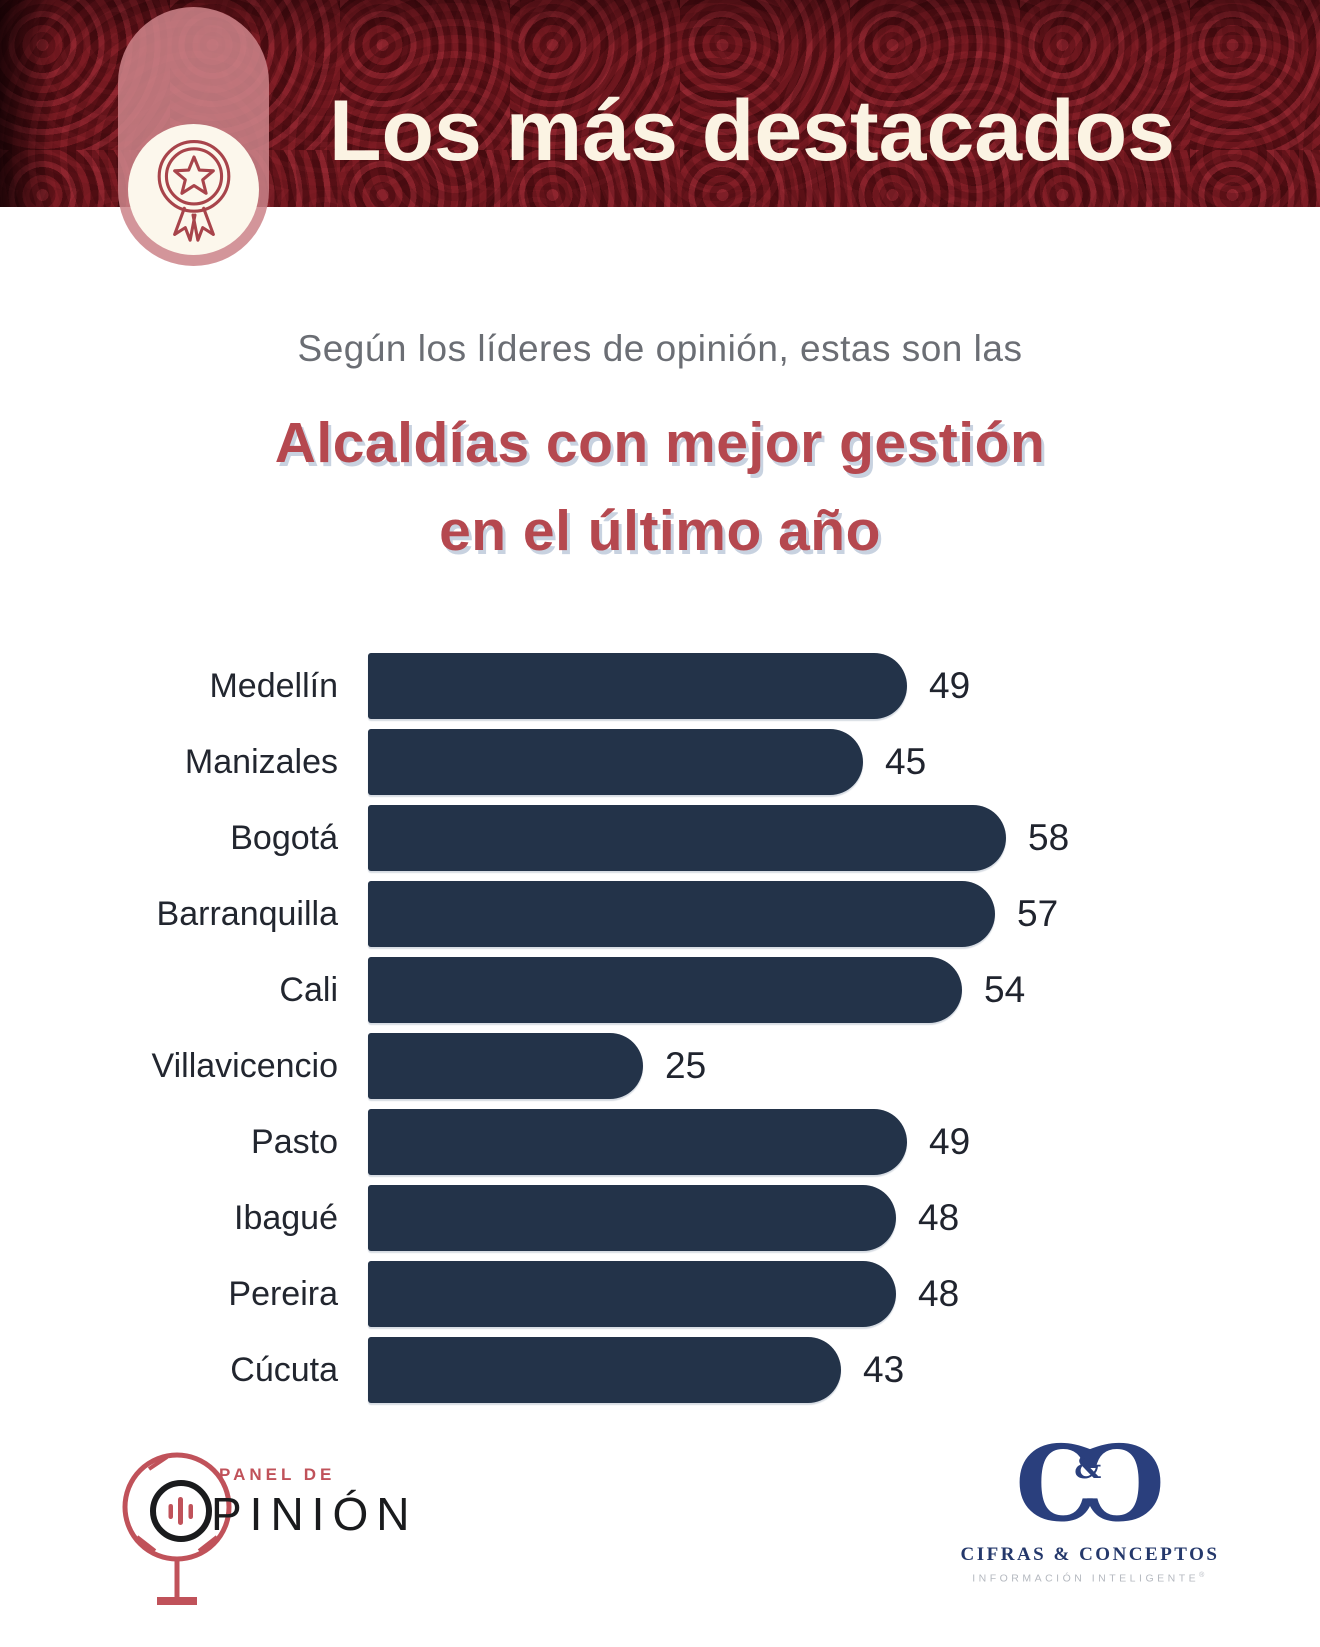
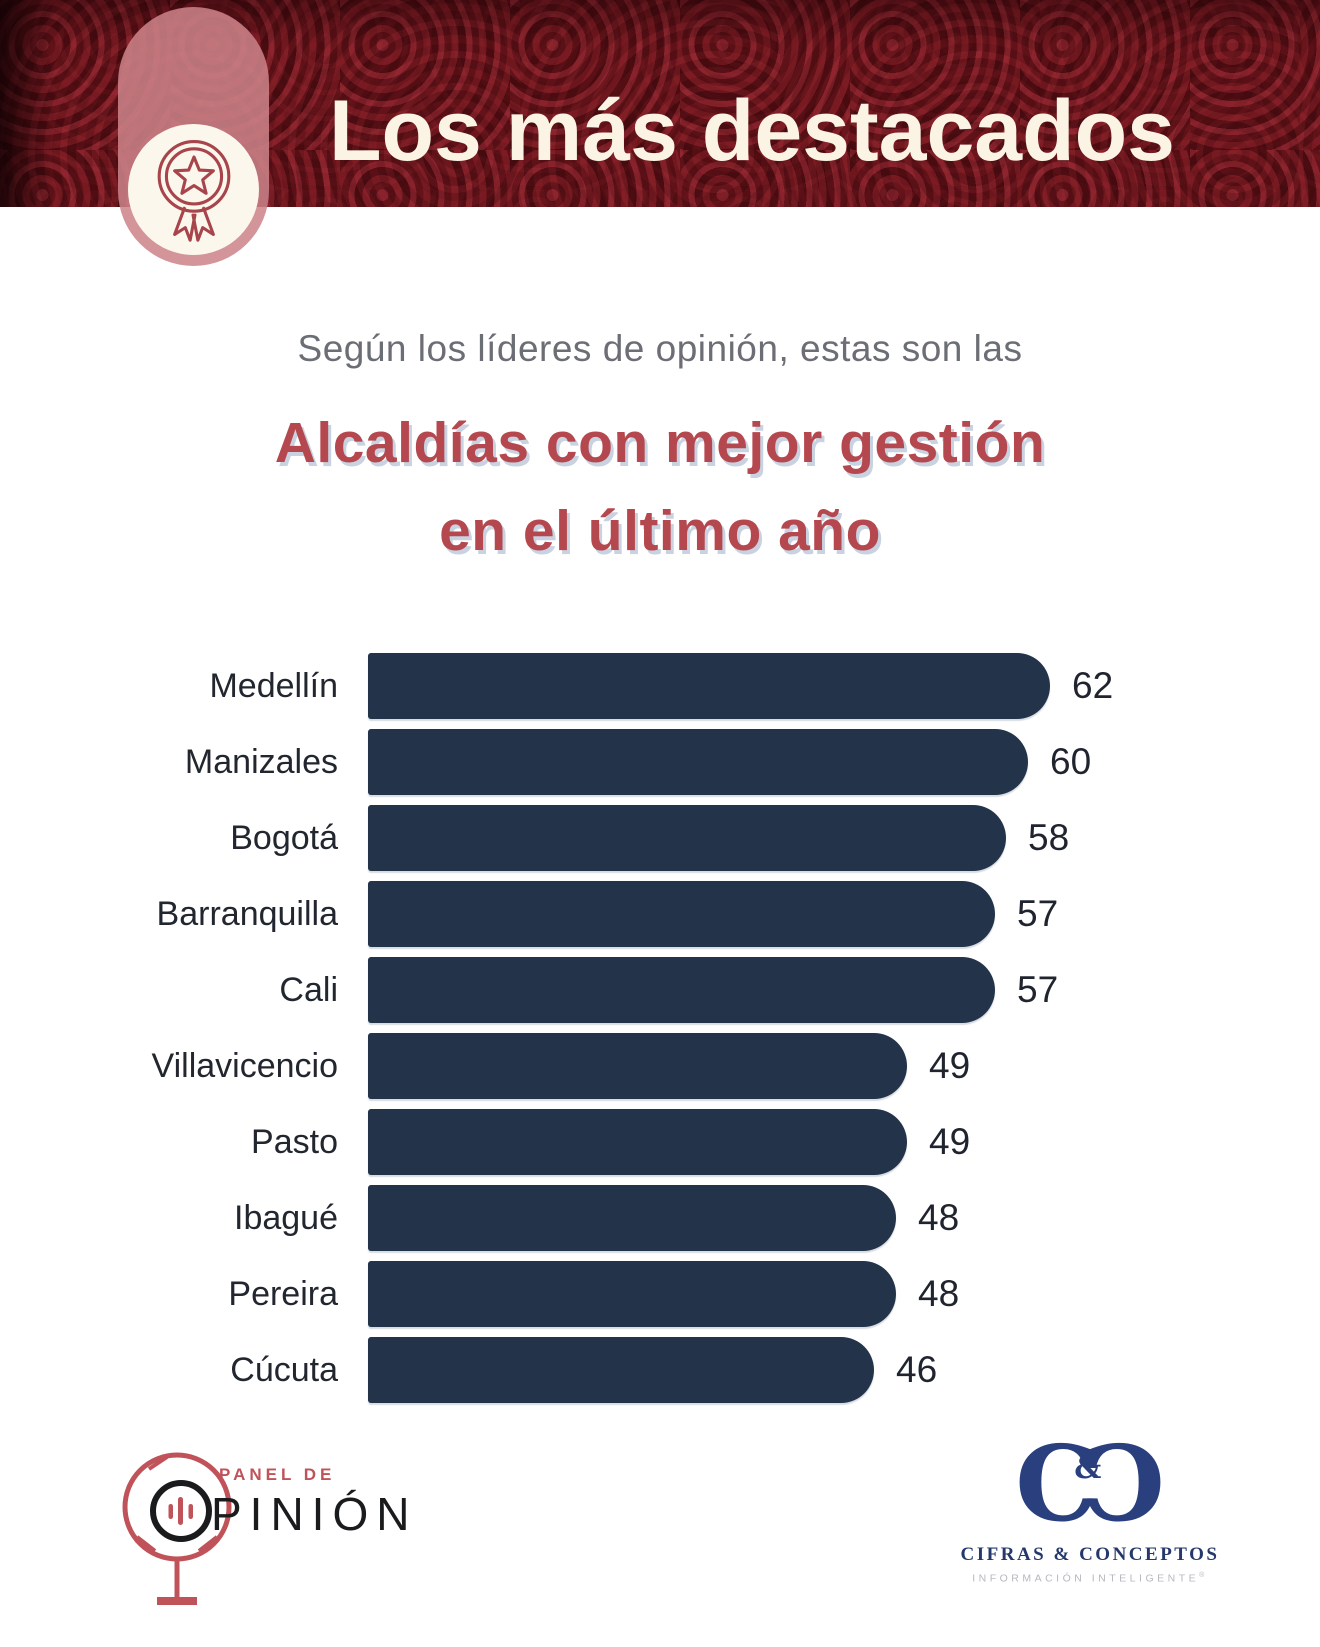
Medellín: 49 -> 62
Manizales: 45 -> 60
Cali: 54 -> 57
Villavicencio: 25 -> 49
Cúcuta: 43 -> 46
